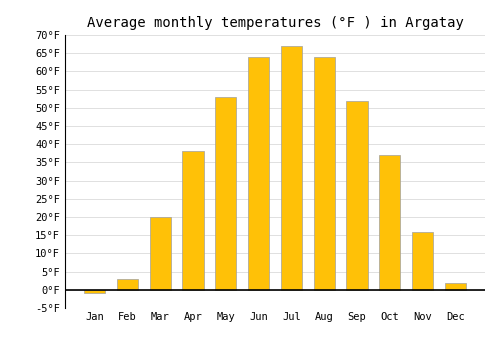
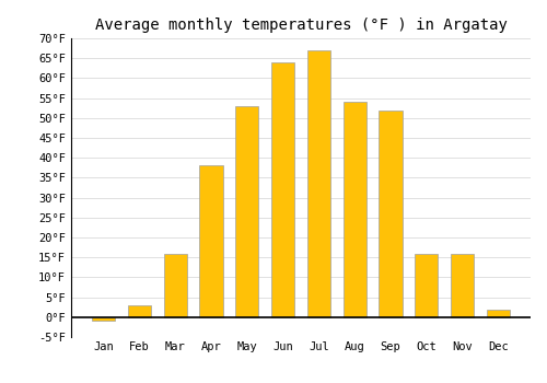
Mar: 20°F -> 16°F
Aug: 64°F -> 54°F
Oct: 37°F -> 16°F
